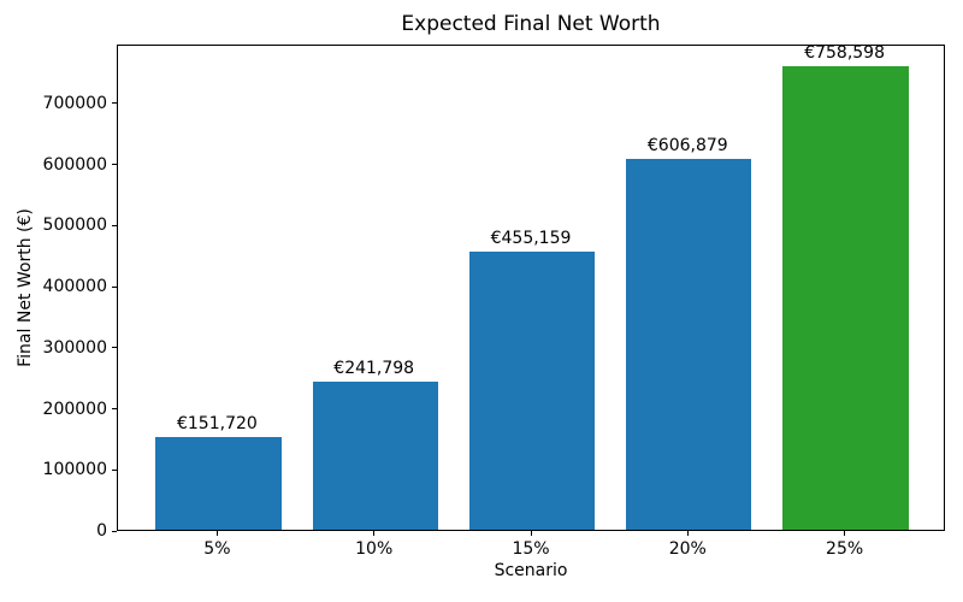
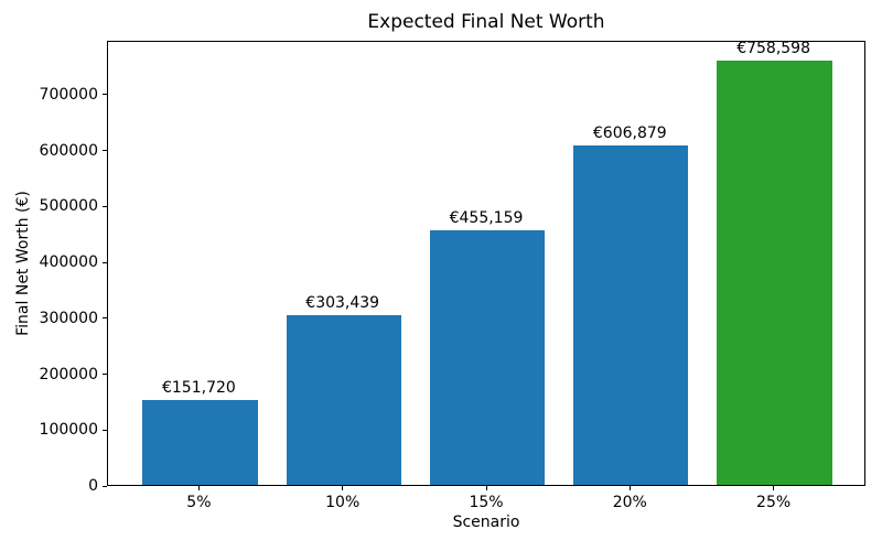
10%: €241,798 -> €303,439
